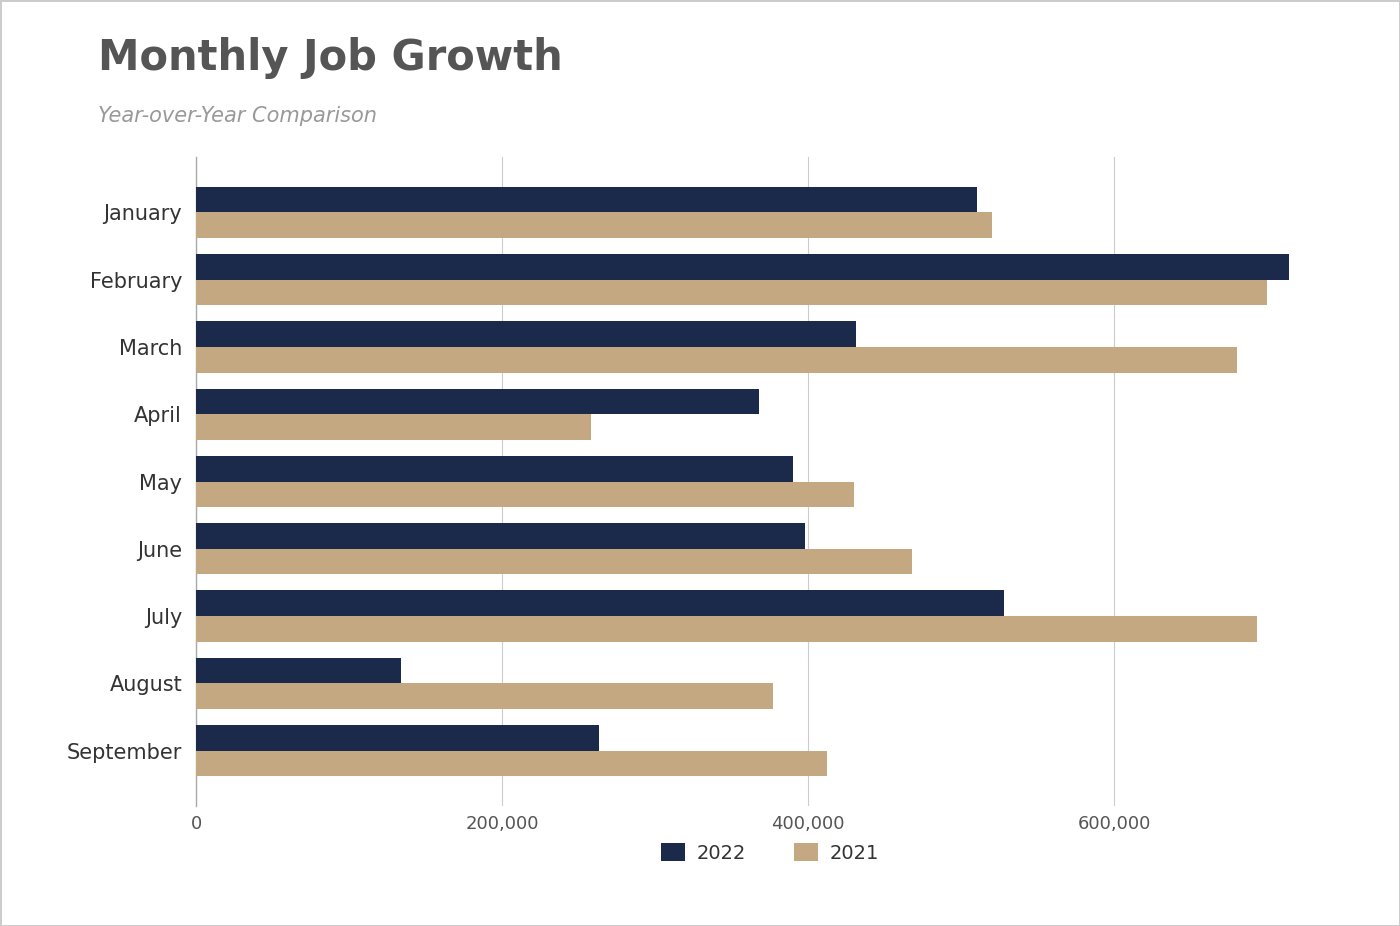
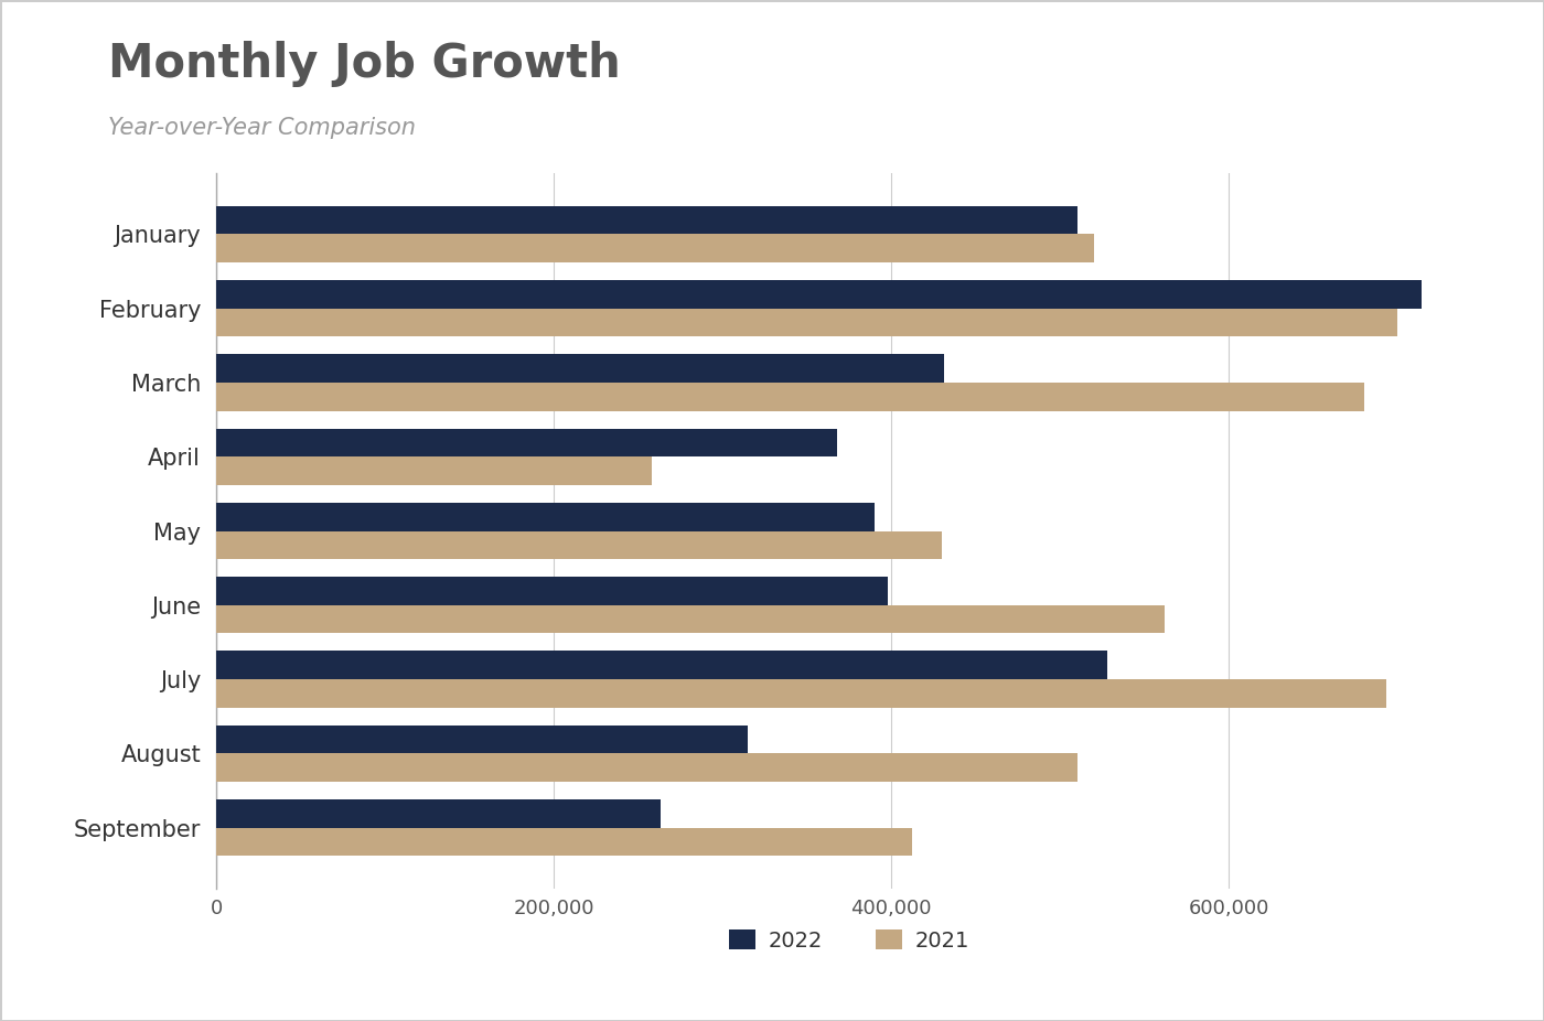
2021/June: 468,000 -> 562,000
2022/August: 134,000 -> 315,000
2021/August: 377,000 -> 510,000
